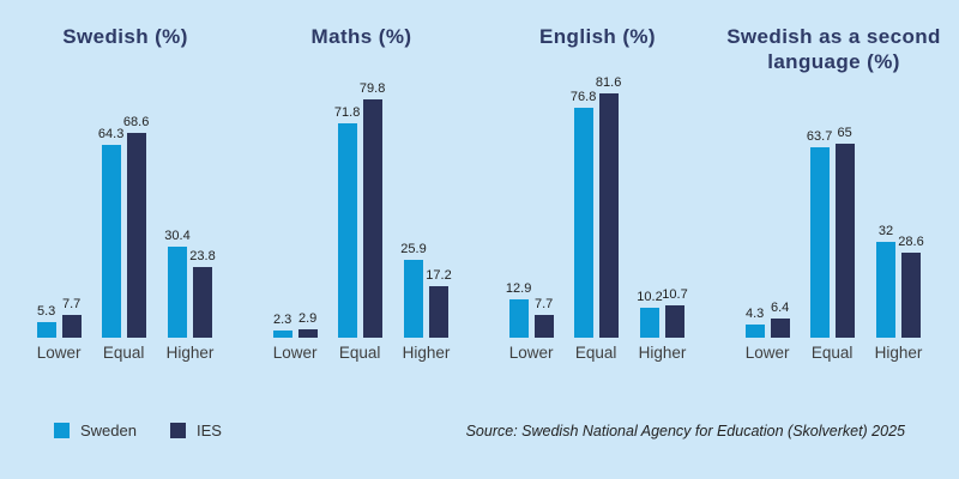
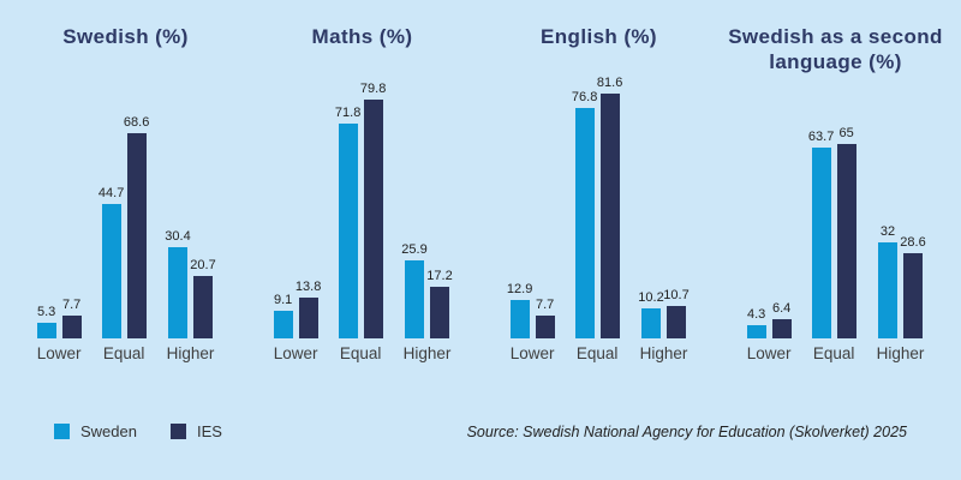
Swedish (%)/Sweden/Equal: 64.3 -> 44.7
Swedish (%)/IES/Higher: 23.8 -> 20.7
Maths (%)/Sweden/Lower: 2.3 -> 9.1
Maths (%)/IES/Lower: 2.9 -> 13.8
